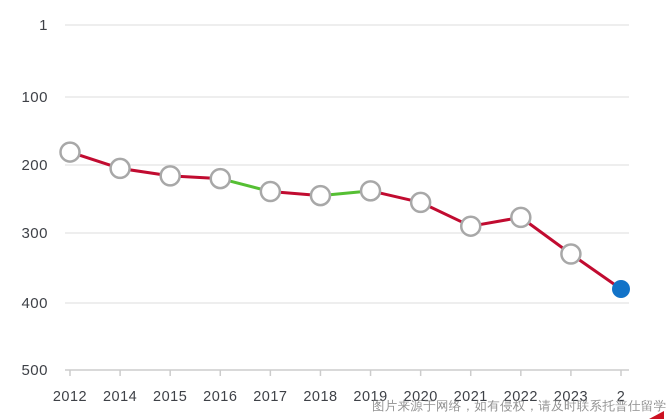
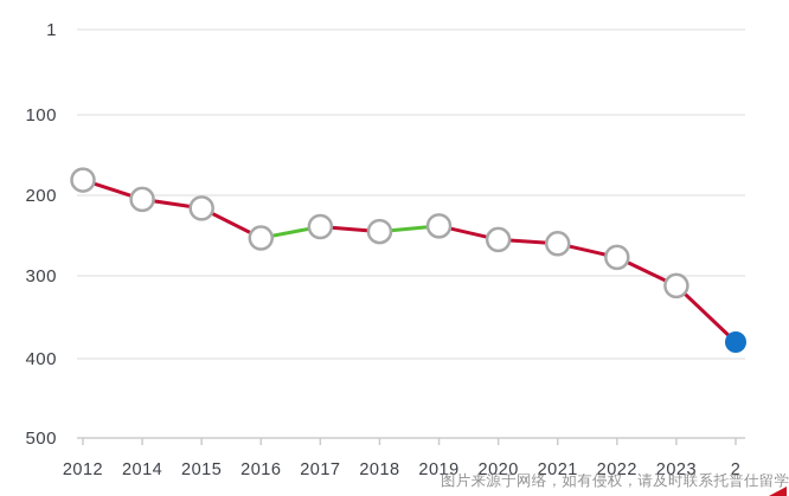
2016: 220 -> 250
2021: 290 -> 260
2023: 330 -> 310
